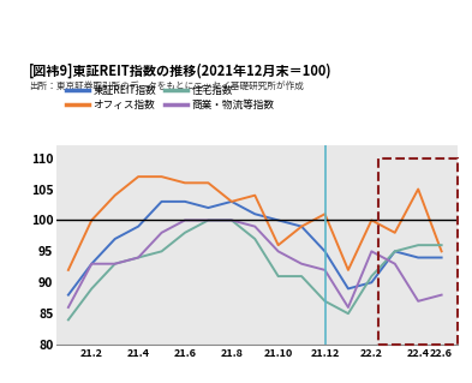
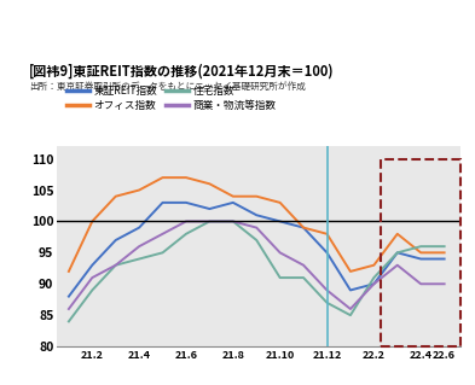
商業・物流等指数/21.2: 93 -> 91
オフィス指数/21.4: 107 -> 105
商業・物流等指数/21.4: 94 -> 96
オフィス指数/21.6: 106 -> 107
オフィス指数/21.8: 103 -> 104
オフィス指数/21.10: 96 -> 103
オフィス指数/21.12: 101 -> 98
商業・物流等指数/21.12: 92 -> 89
オフィス指数/22.2: 100 -> 93
商業・物流等指数/22.2: 95 -> 90
オフィス指数/22.4: 105 -> 95
商業・物流等指数/22.4: 87 -> 90
商業・物流等指数/22.6: 88 -> 90
